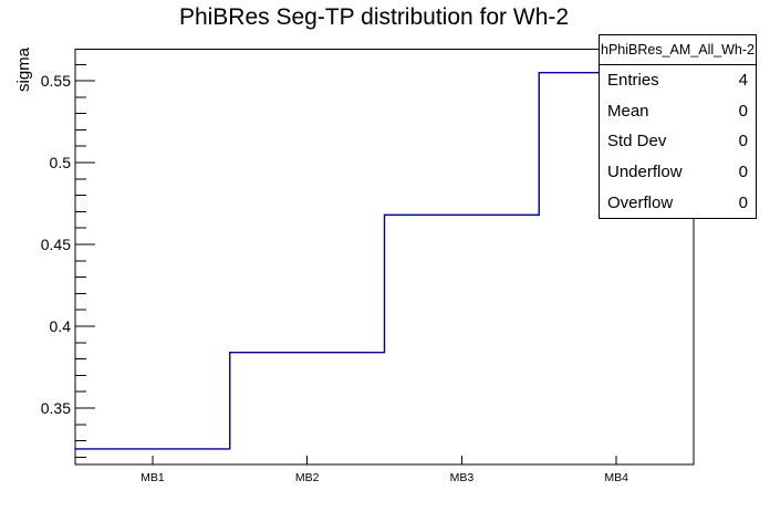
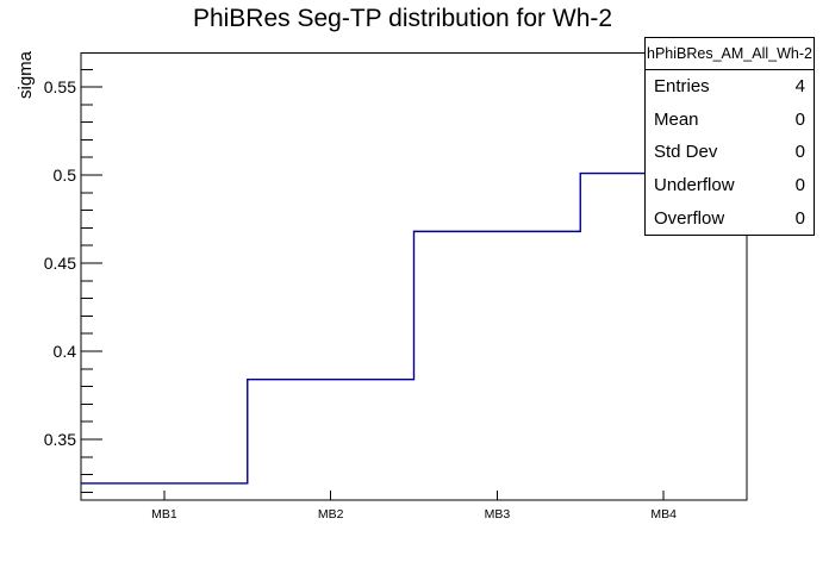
MB4: 0.555 -> 0.501
